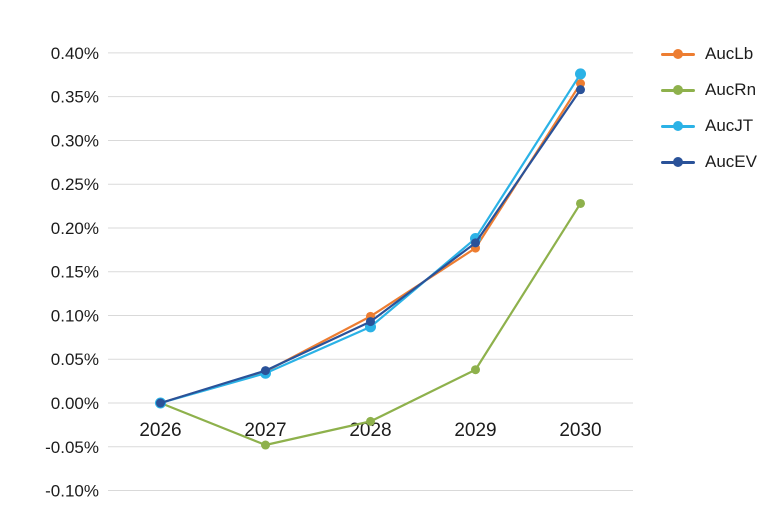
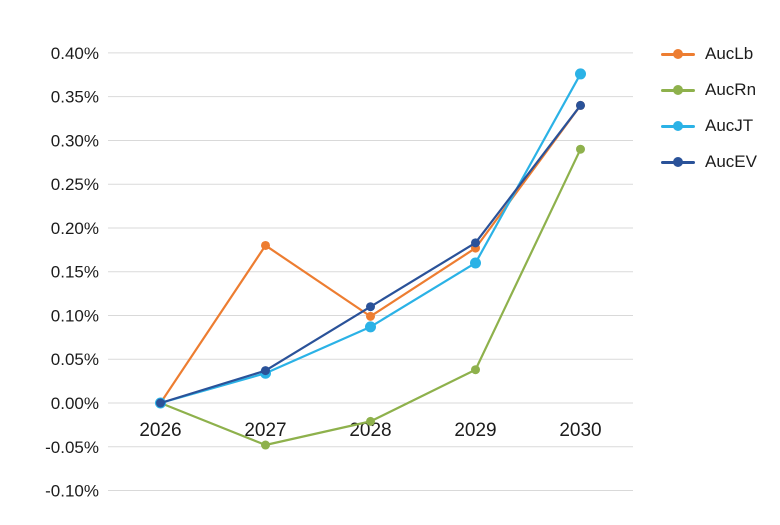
AucLb/2027: 0.04% -> 0.18%
AucEV/2028: 0.09% -> 0.11%
AucJT/2029: 0.19% -> 0.16%
AucLb/2030: 0.36% -> 0.34%
AucRn/2030: 0.23% -> 0.29%
AucEV/2030: 0.36% -> 0.34%
